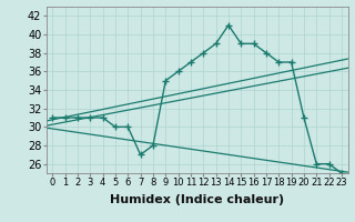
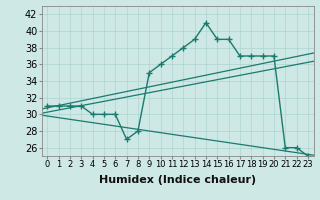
4: 31 -> 30
17: 38 -> 37
20: 31 -> 37
